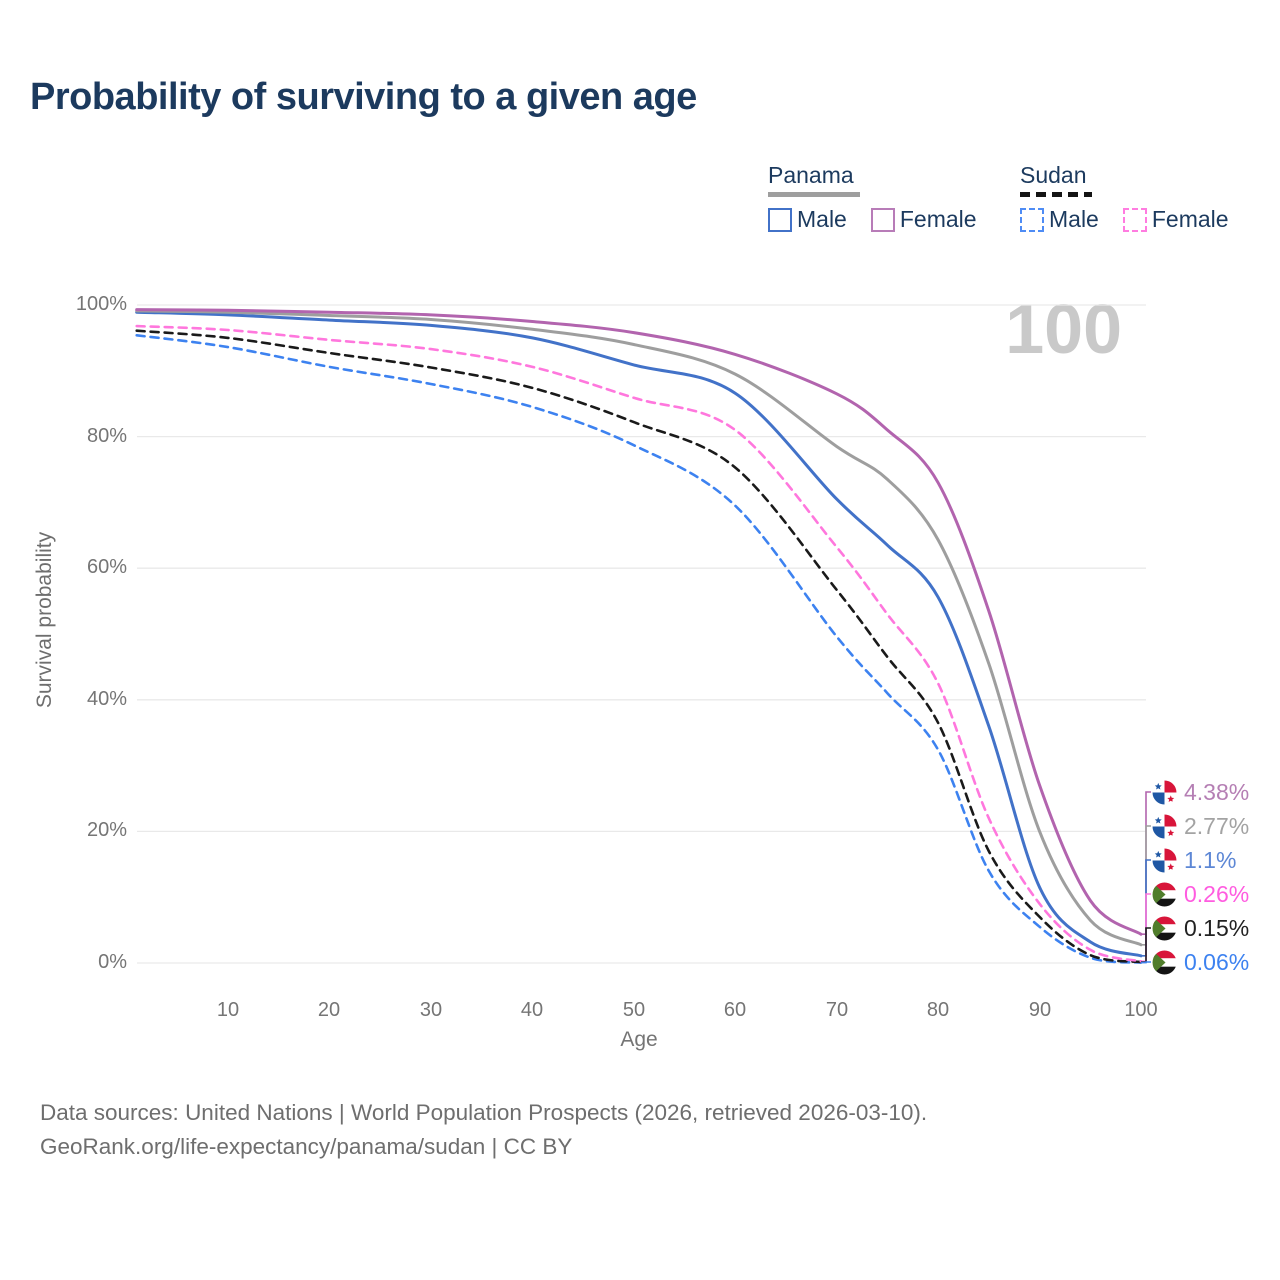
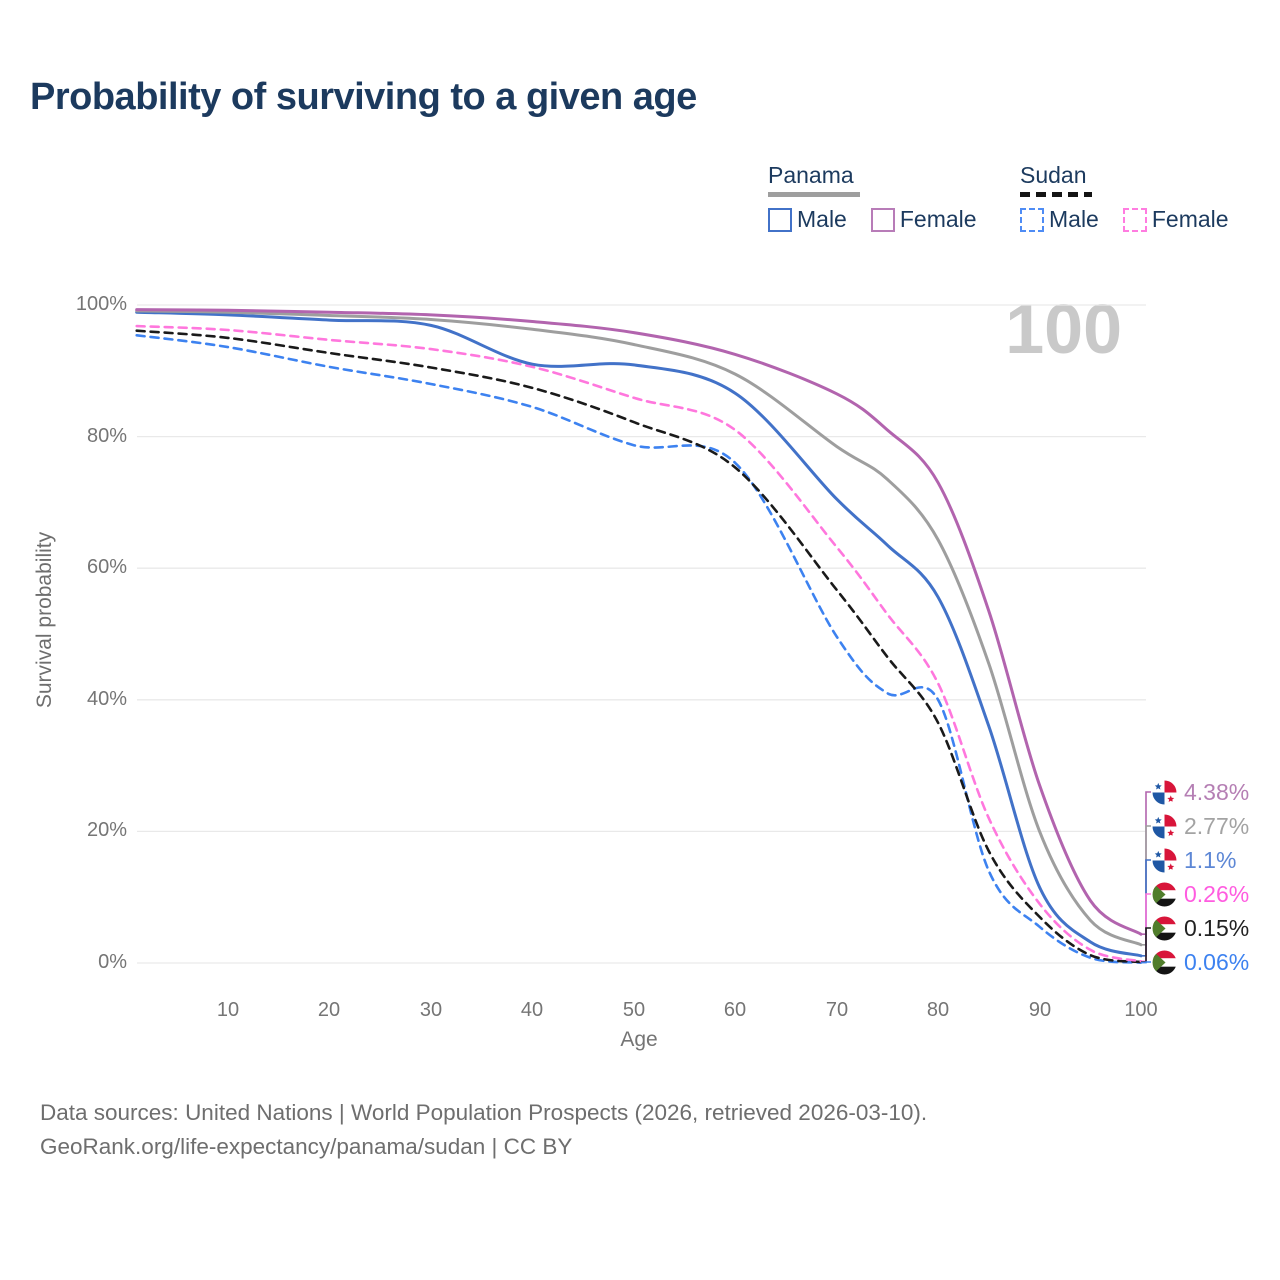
Panama Male/40: 95% -> 91%
Sudan Male/60: 70% -> 76%
Sudan Male/80: 32% -> 40%
